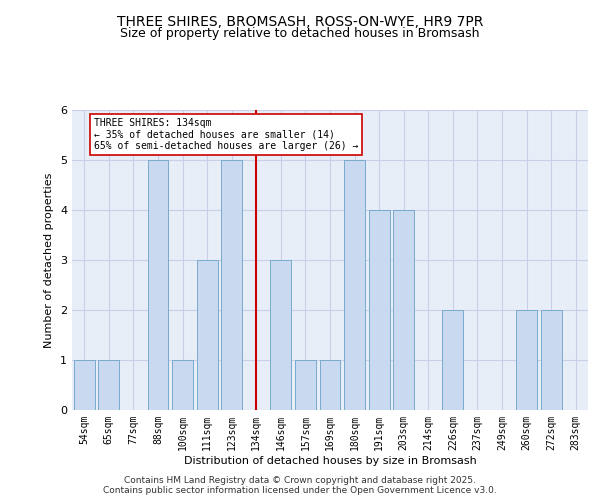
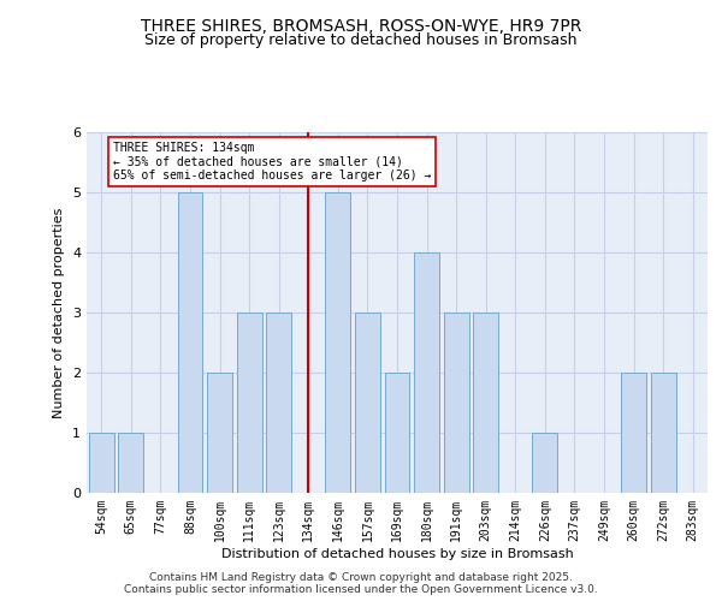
100sqm: 1 -> 2
123sqm: 5 -> 3
146sqm: 3 -> 5
157sqm: 1 -> 3
169sqm: 1 -> 2
180sqm: 5 -> 4
191sqm: 4 -> 3
203sqm: 4 -> 3
226sqm: 2 -> 1
